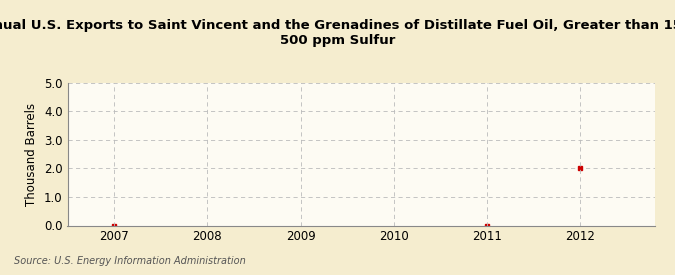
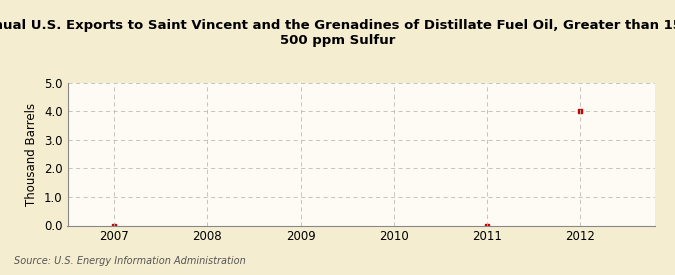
2012: 2 -> 4
